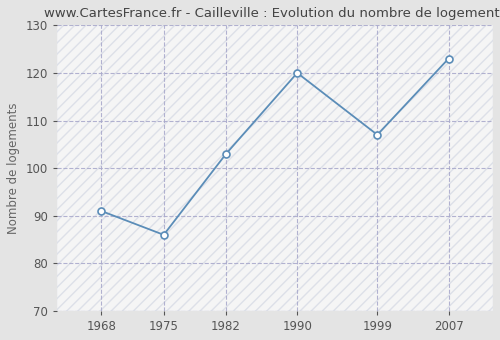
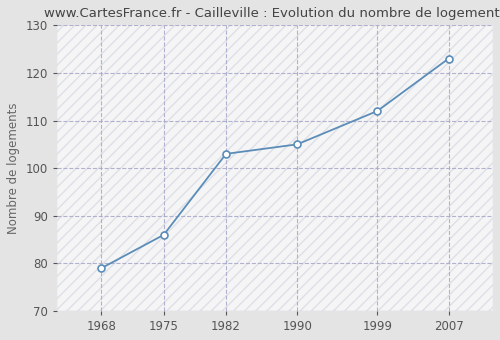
1968: 91 -> 79
1990: 120 -> 105
1999: 107 -> 112
